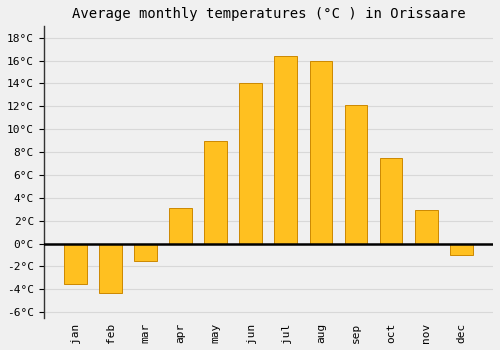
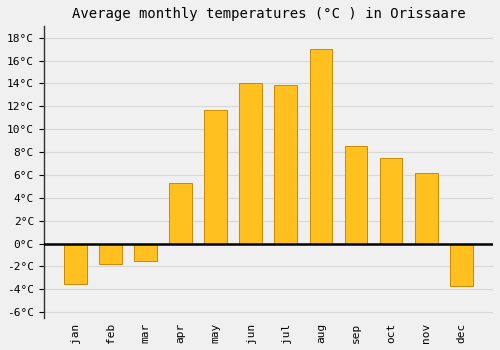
feb: -4.3°C -> -1.8°C
apr: 3.1°C -> 5.3°C
may: 9.0°C -> 11.7°C
jul: 16.4°C -> 13.9°C
aug: 16.0°C -> 17.0°C
sep: 12.1°C -> 8.5°C
nov: 2.9°C -> 6.2°C
dec: -1.0°C -> -3.7°C
